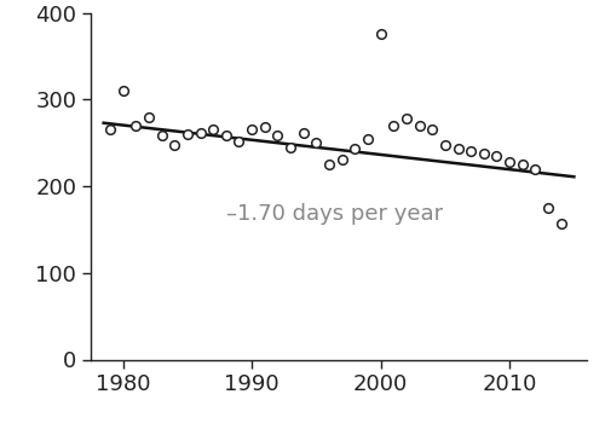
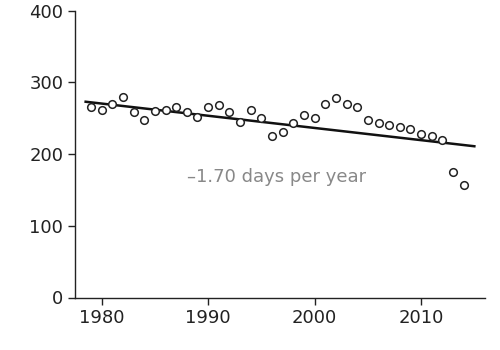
1980: 310 -> 262
2000: 376 -> 250
